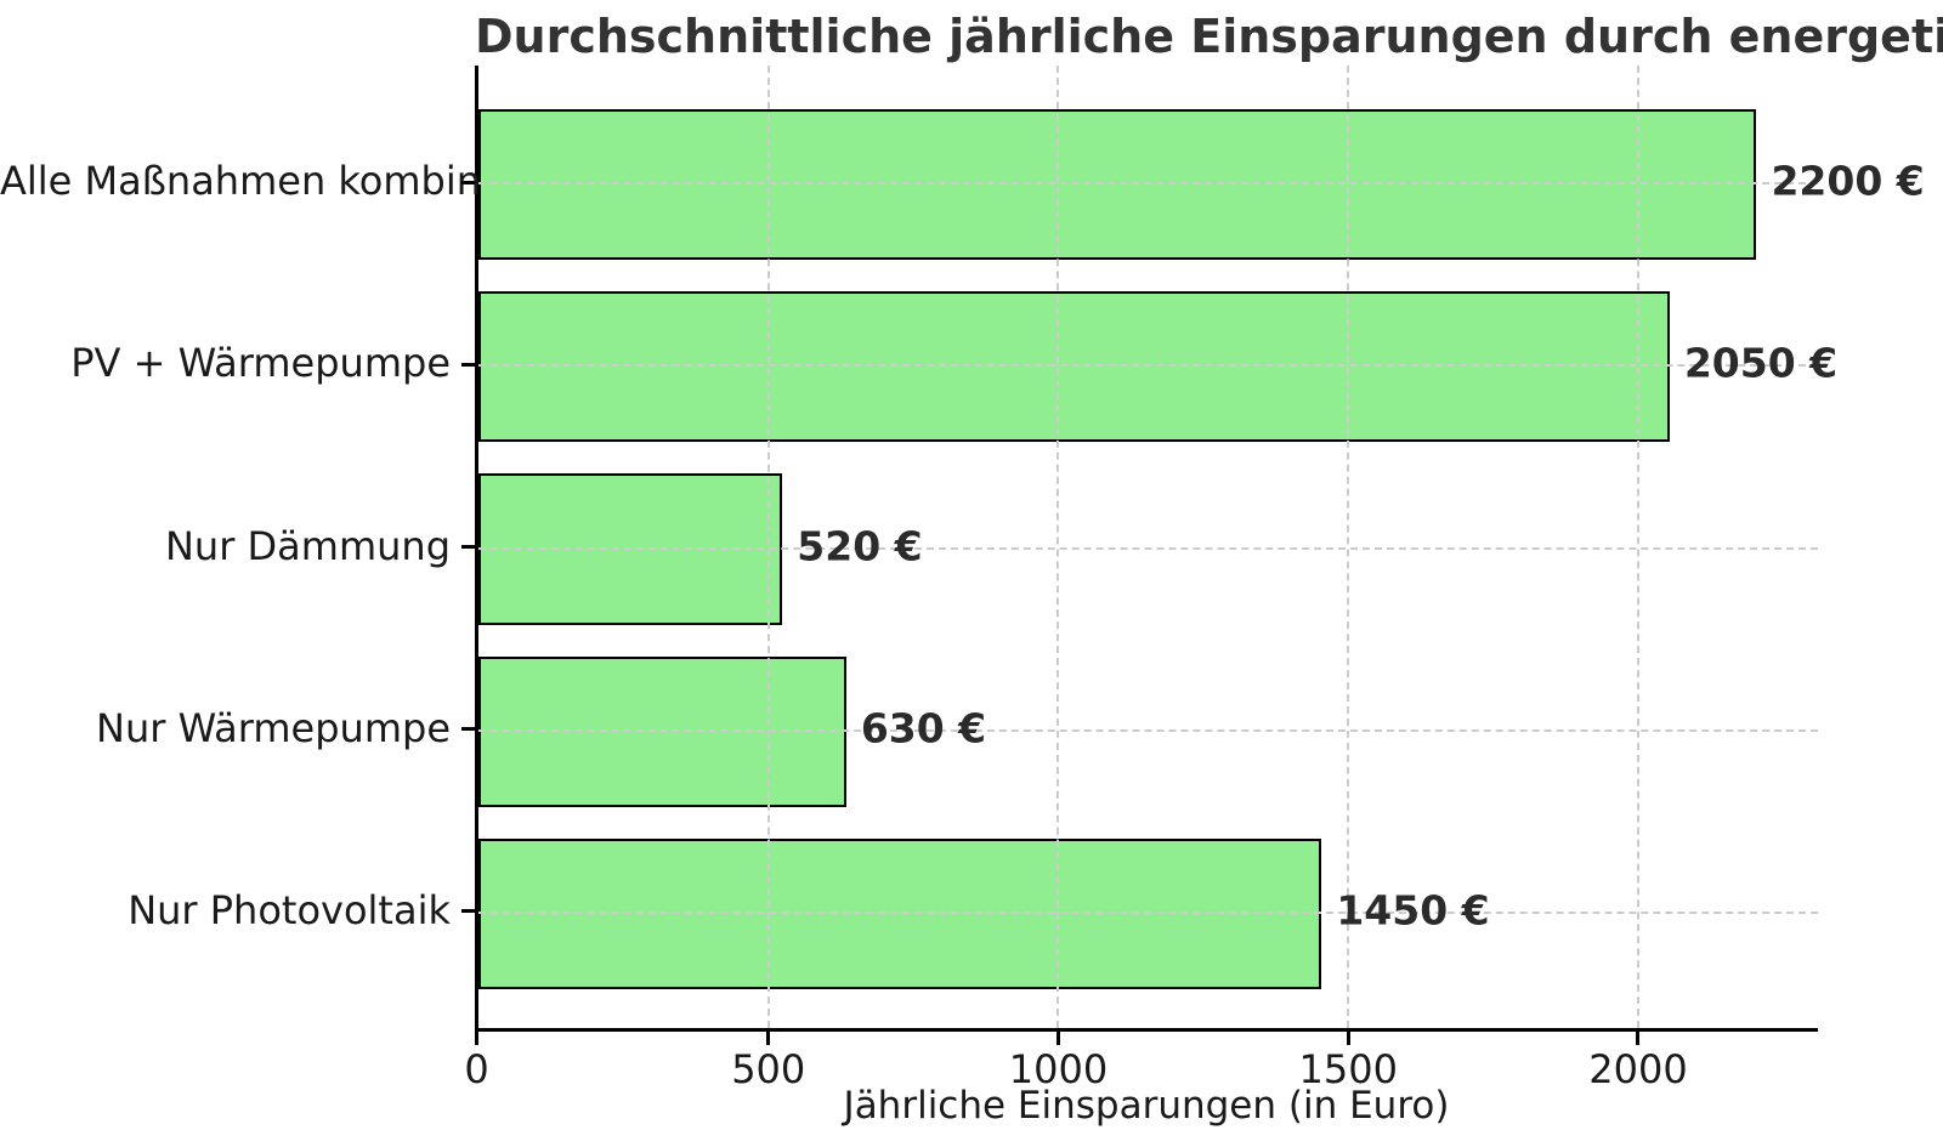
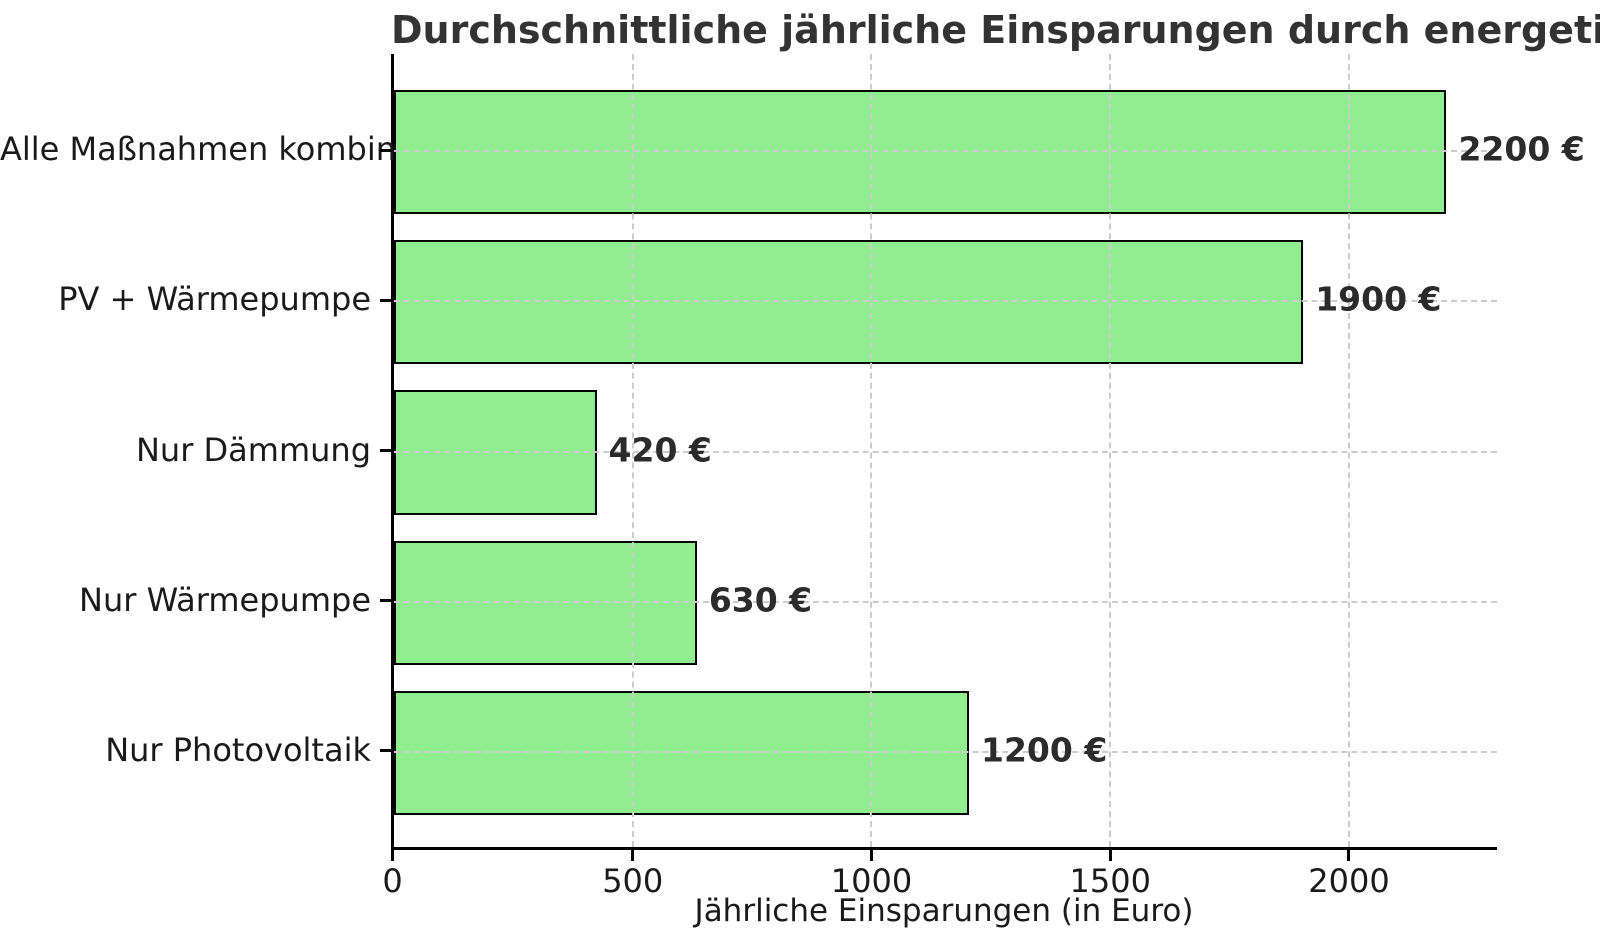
PV + Wärmepumpe: 2050 -> 1900
Nur Dämmung: 520 -> 420
Nur Photovoltaik: 1450 -> 1200
